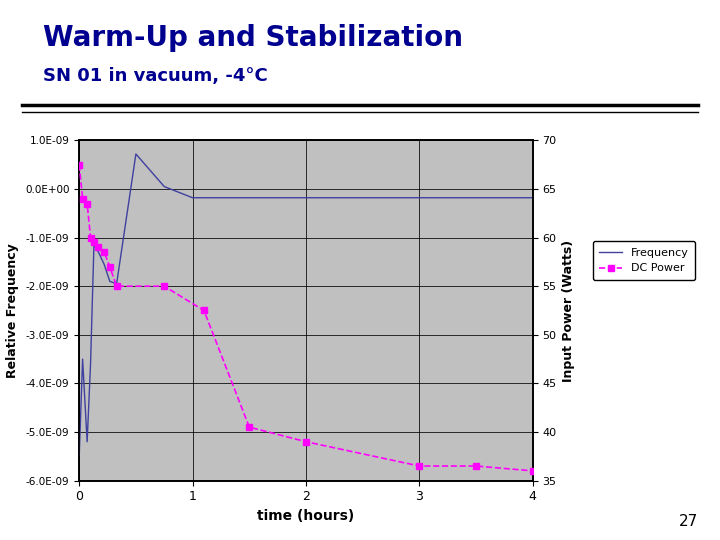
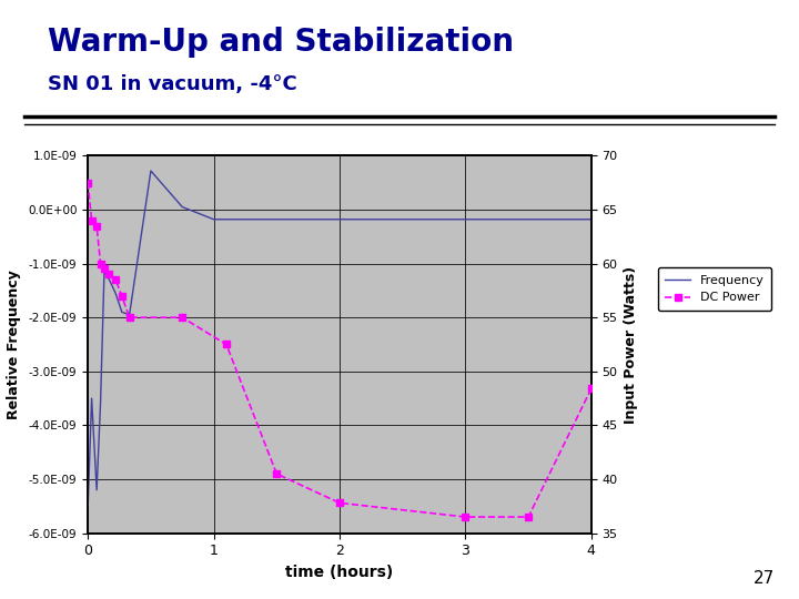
DC Power/2: 39.0 -> 37.8
DC Power/4: 36.0 -> 48.4
